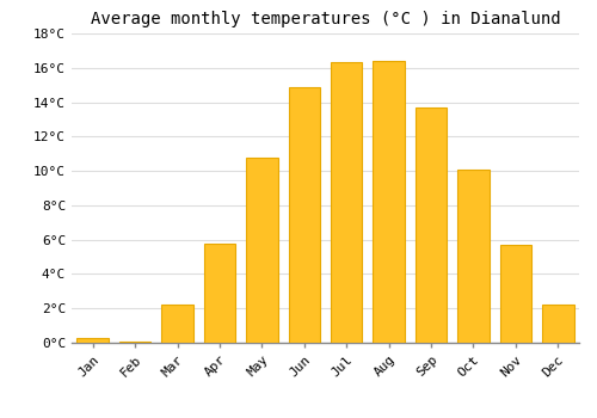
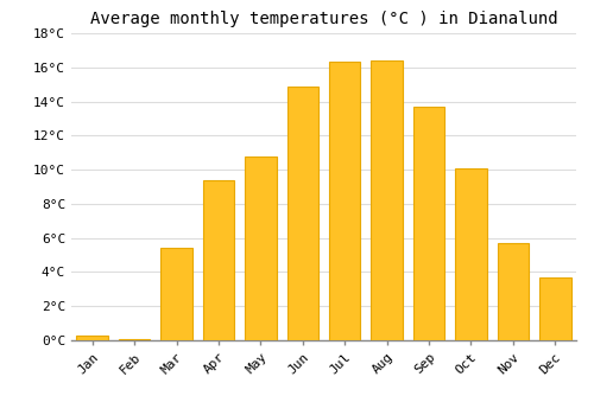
Mar: 2.2°C -> 5.4°C
Apr: 5.8°C -> 9.4°C
Dec: 2.2°C -> 3.7°C
